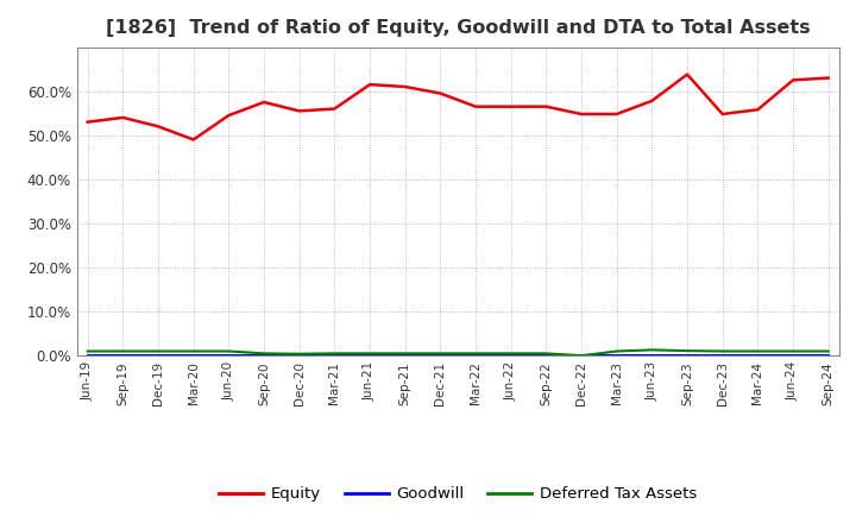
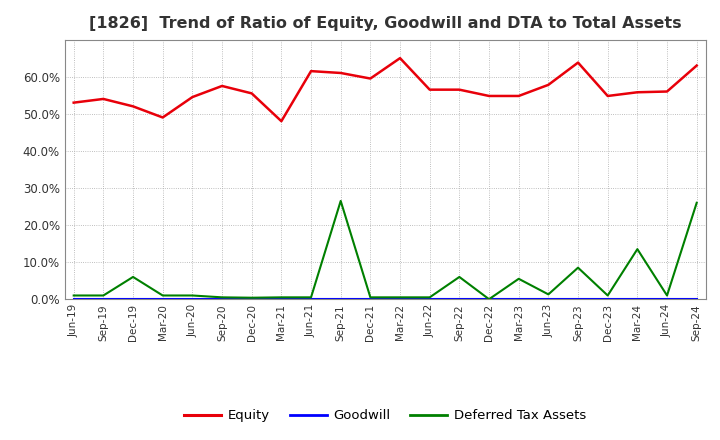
Deferred Tax Assets/Dec-19: 1.0% -> 6.0%
Equity/Mar-21: 56.0% -> 48.0%
Deferred Tax Assets/Sep-21: 0.5% -> 26.5%
Equity/Mar-22: 56.5% -> 65.0%
Deferred Tax Assets/Sep-22: 0.5% -> 6.0%
Deferred Tax Assets/Mar-23: 1.0% -> 5.5%
Deferred Tax Assets/Sep-23: 1.1% -> 8.5%
Deferred Tax Assets/Mar-24: 1.0% -> 13.5%
Equity/Jun-24: 62.5% -> 56.0%
Deferred Tax Assets/Sep-24: 1.0% -> 26.0%
